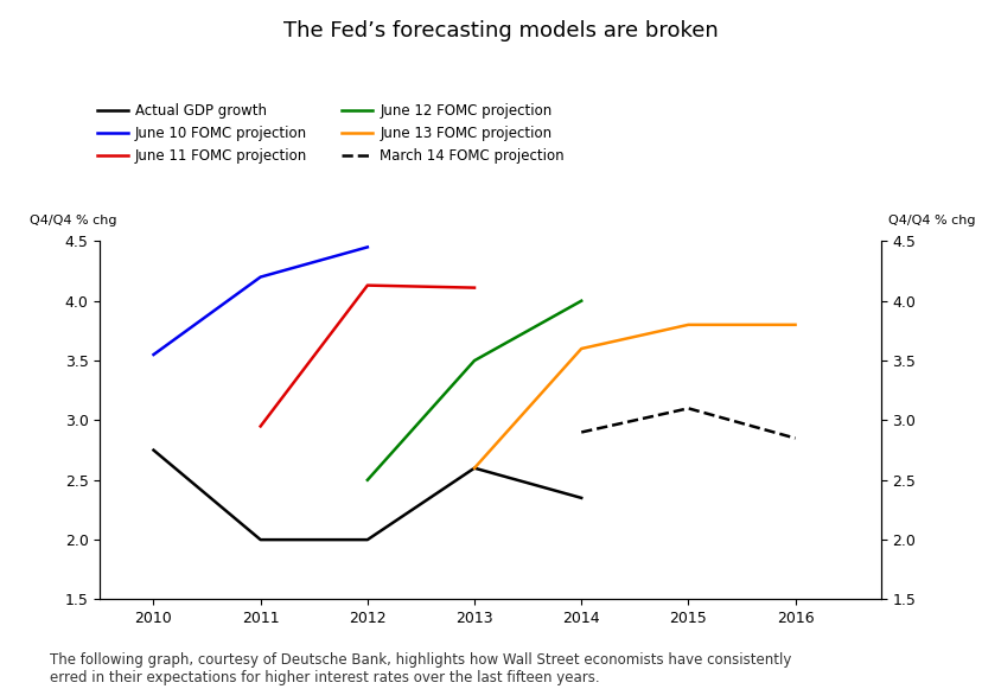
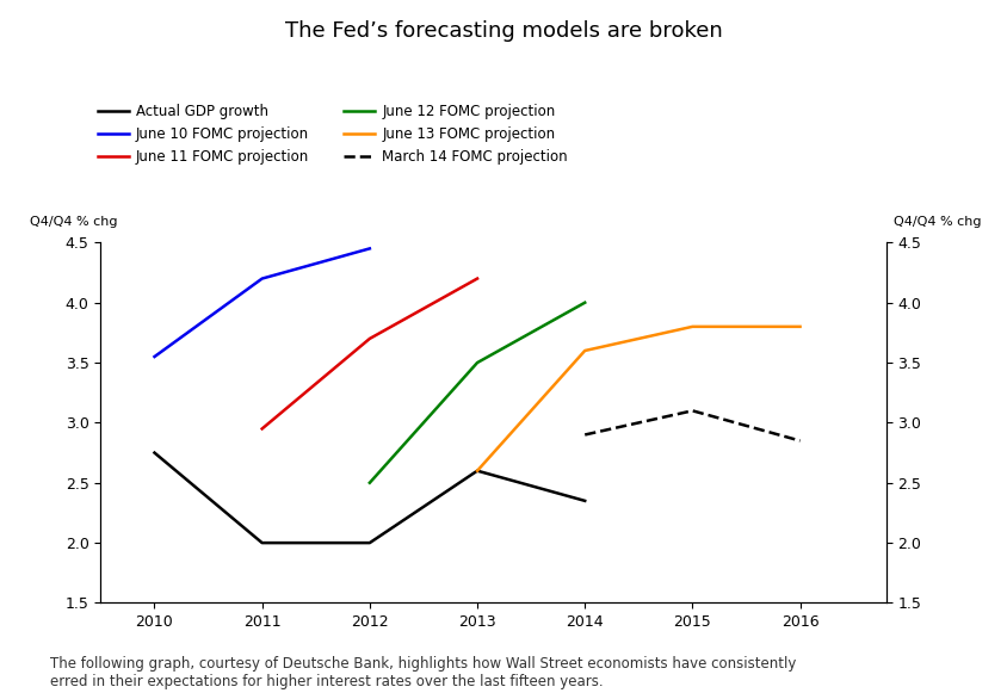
June 11 FOMC projection/2012: 4.13 -> 3.70
June 11 FOMC projection/2013: 4.11 -> 4.20
